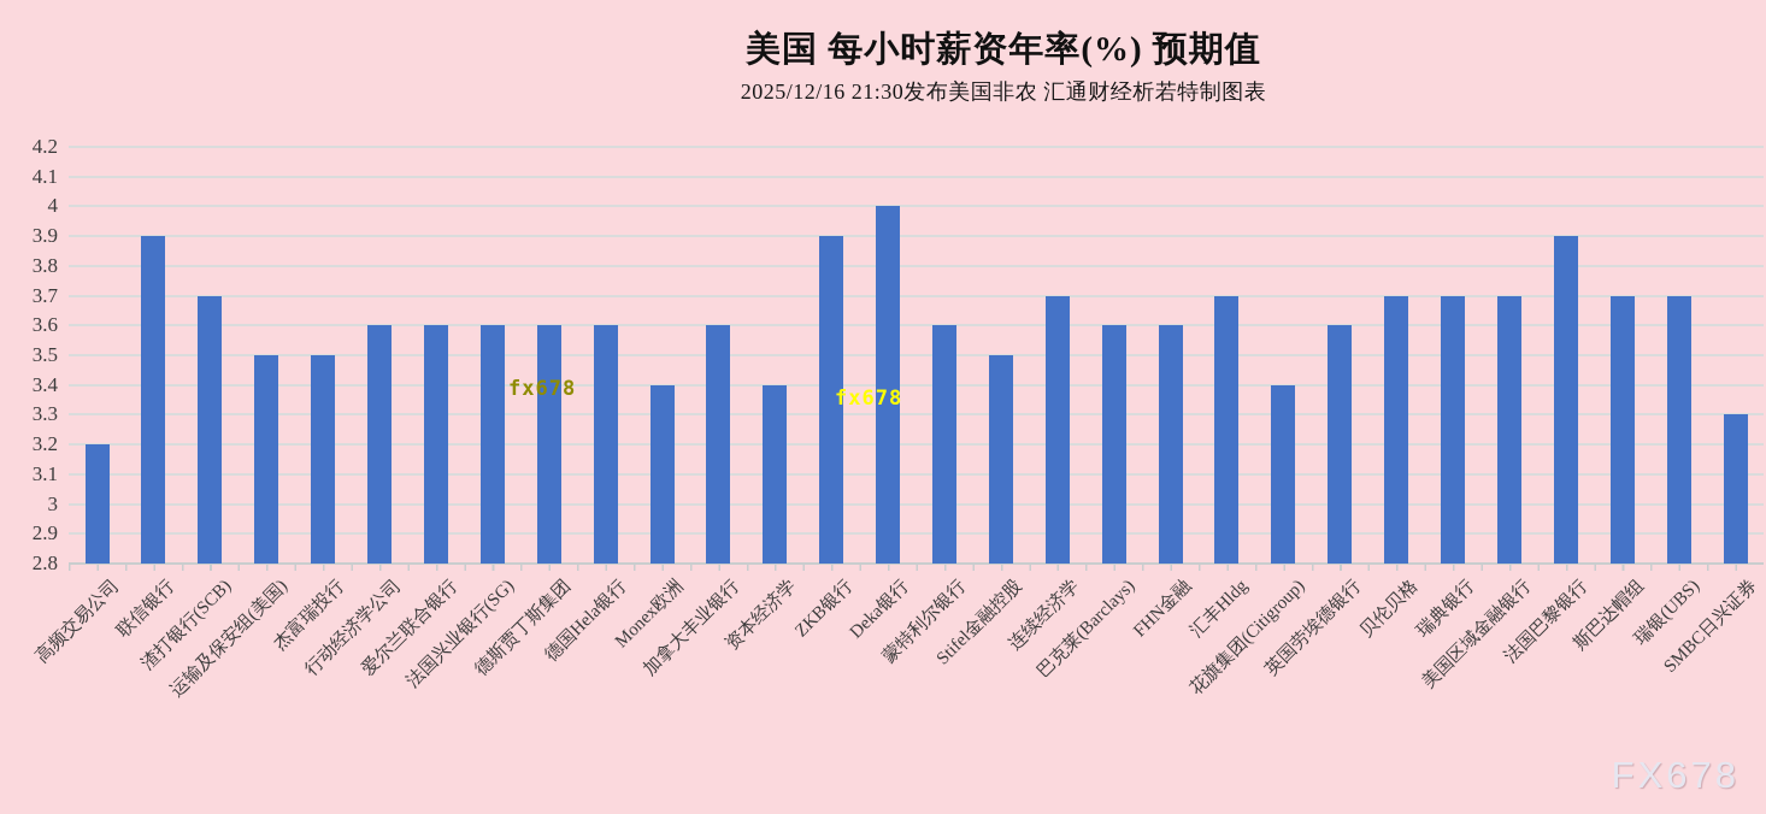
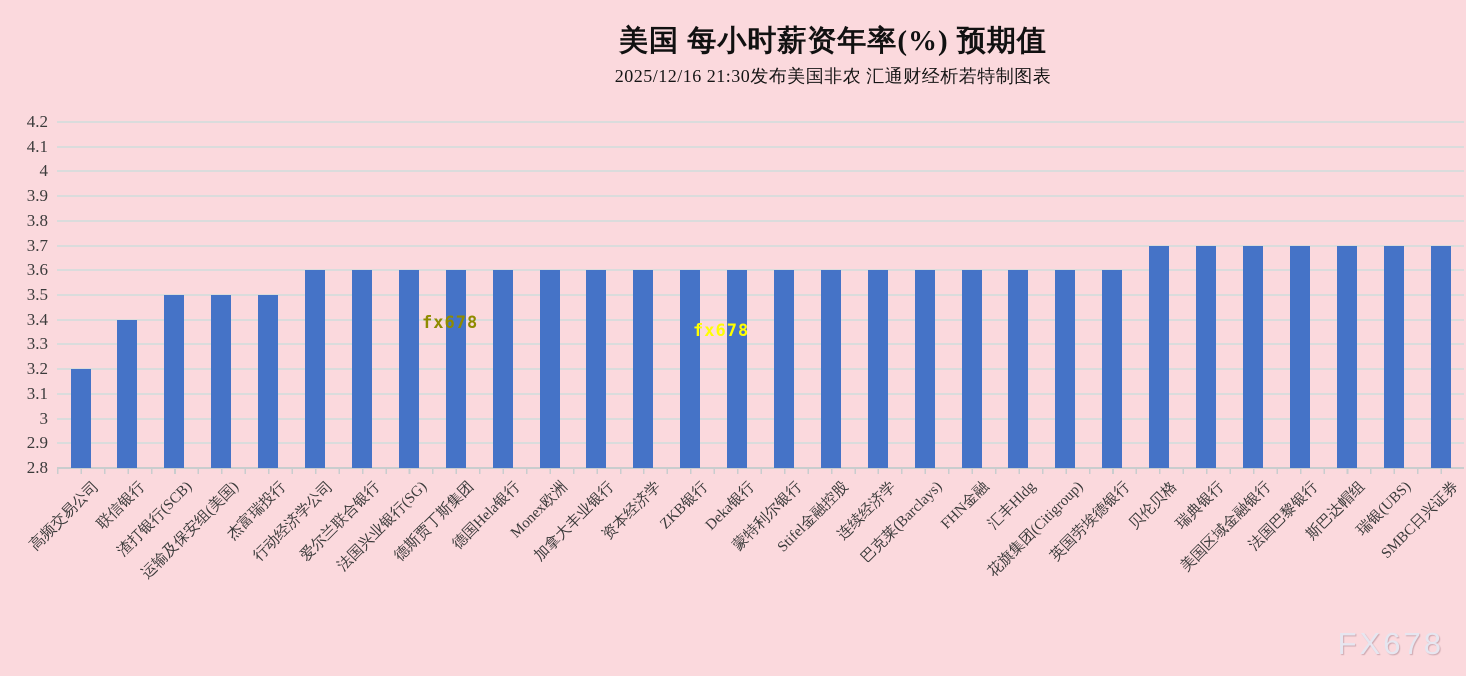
联信银行: 3.9 -> 3.4
渣打银行(SCB): 3.7 -> 3.5
Monex欧洲: 3.4 -> 3.6
资本经济学: 3.4 -> 3.6
ZKB银行: 3.9 -> 3.6
Deka银行: 4.0 -> 3.6
Stifel金融控股: 3.5 -> 3.6
连续经济学: 3.7 -> 3.6
汇丰Hldg: 3.7 -> 3.6
花旗集团(Citigroup): 3.4 -> 3.6
法国巴黎银行: 3.9 -> 3.7
SMBC日兴证券: 3.3 -> 3.7
